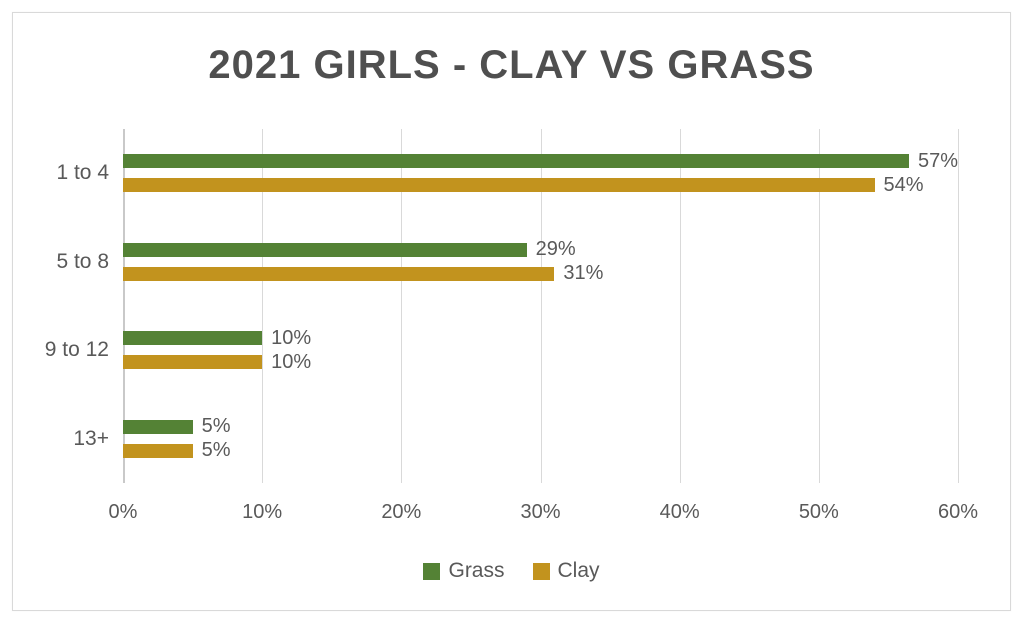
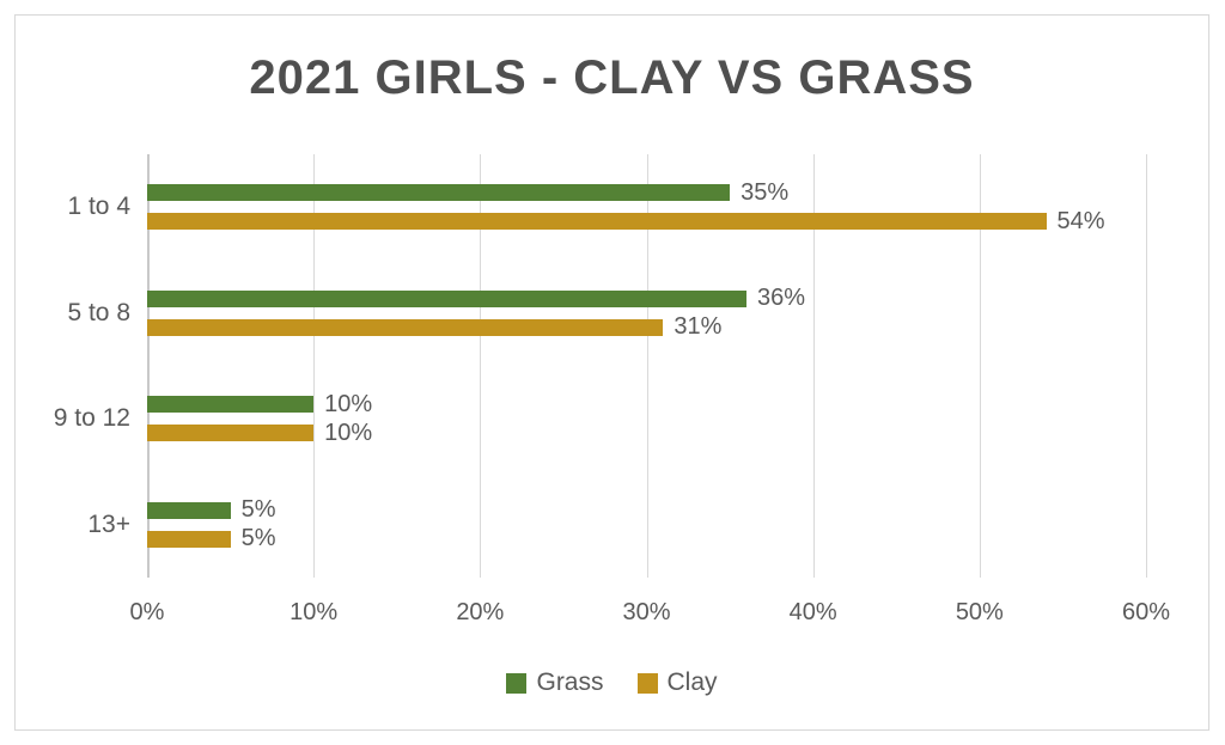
Grass/1 to 4: 57% -> 35%
Grass/5 to 8: 29% -> 36%
